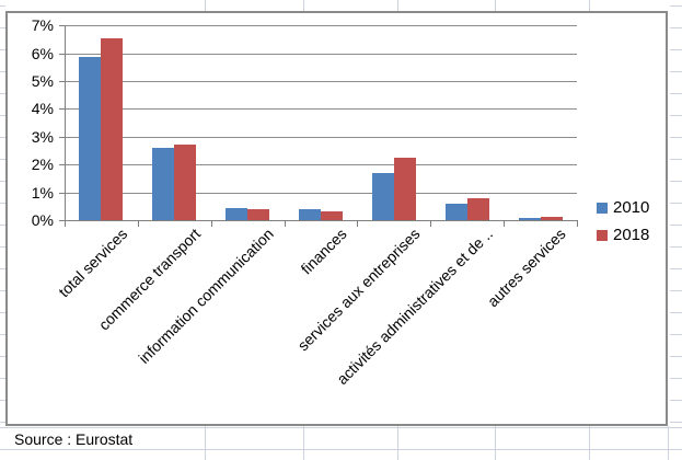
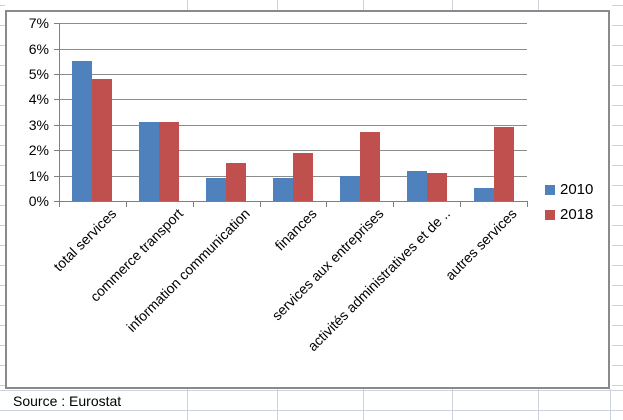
2010/total services: 5.8% -> 5.5%
2018/total services: 6.5% -> 4.8%
2010/commerce transport: 2.6% -> 3.1%
2018/commerce transport: 2.7% -> 3.1%
2010/information communication: 0.5% -> 0.9%
2018/information communication: 0.4% -> 1.5%
2010/finances: 0.4% -> 0.9%
2018/finances: 0.3% -> 1.9%
2010/services aux entreprises: 1.7% -> 1.0%
2018/services aux entreprises: 2.2% -> 2.7%
2010/activités administratives et de ..: 0.6% -> 1.2%
2018/activités administratives et de ..: 0.8% -> 1.1%
2010/autres services: 0.1% -> 0.5%
2018/autres services: 0.1% -> 2.9%
